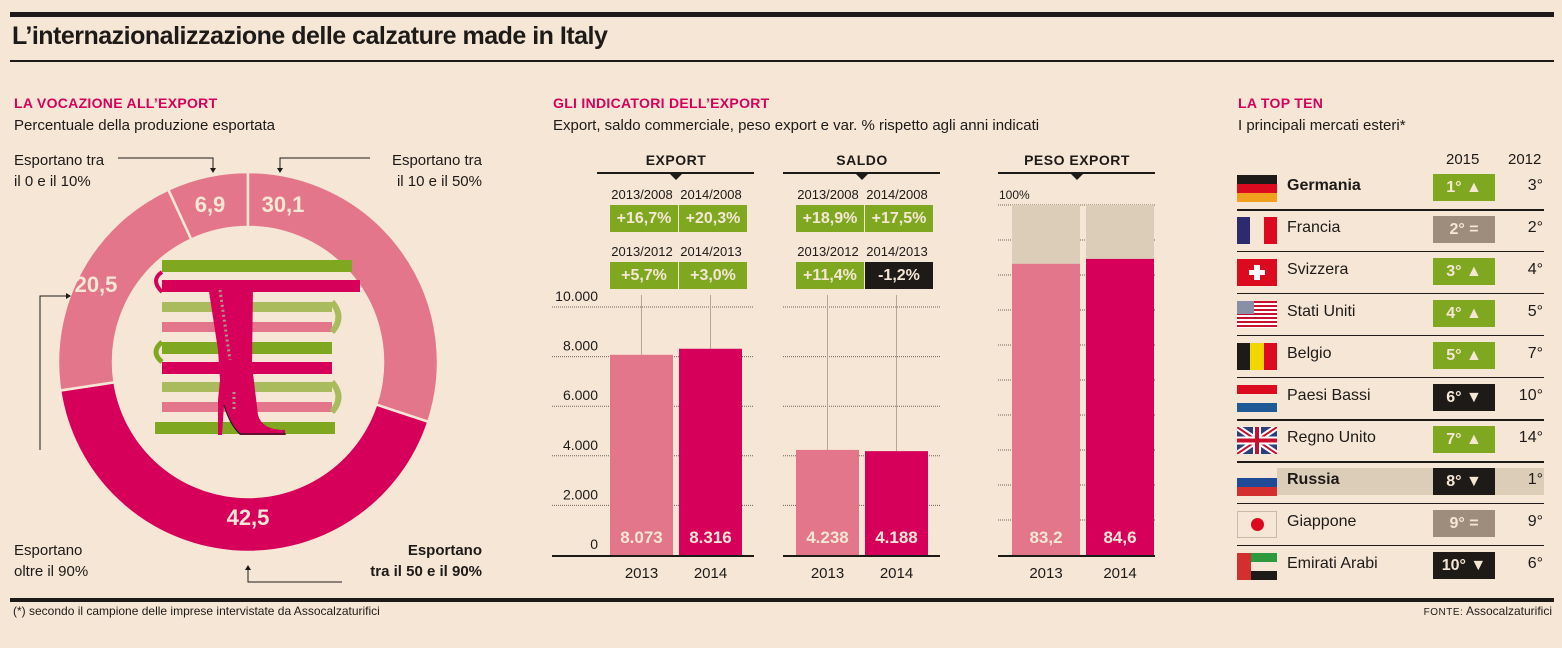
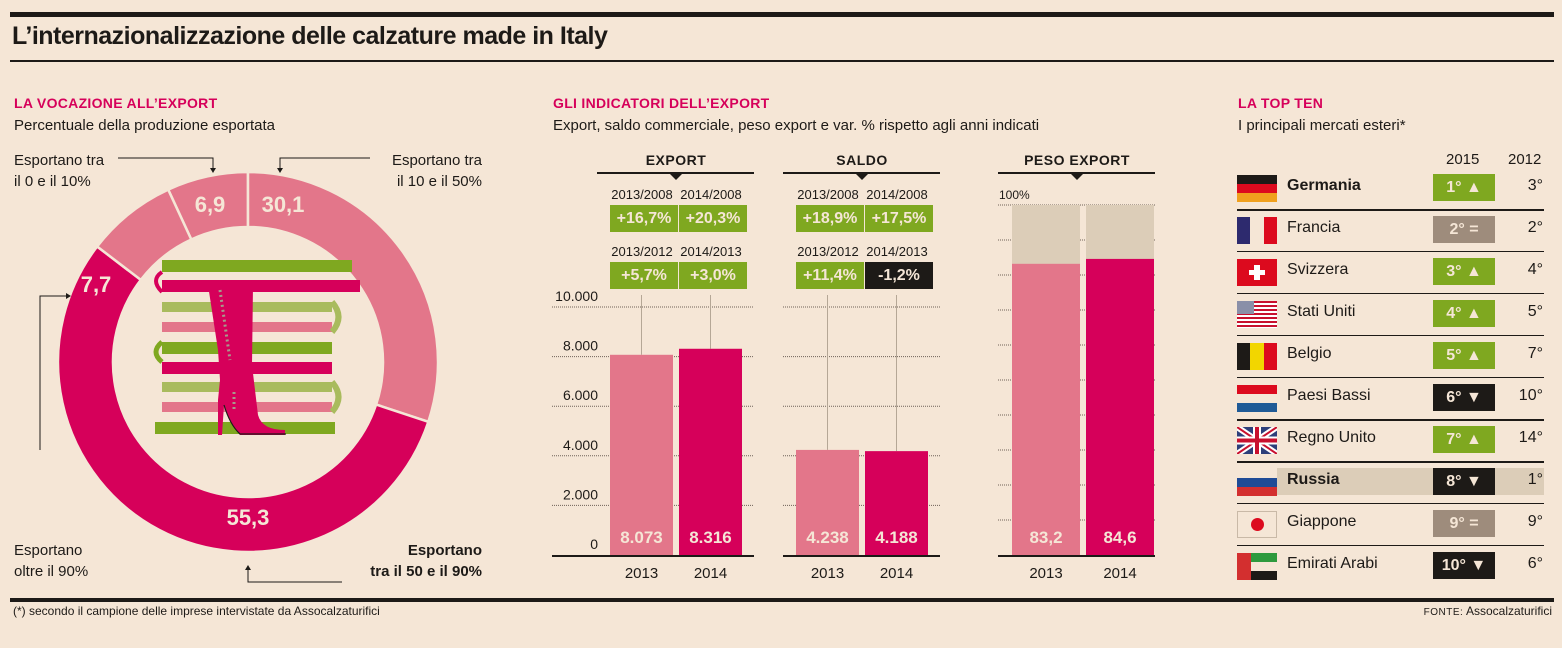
Percentuale della produzione esportata/Esportano tra il 50 e il 90%: 42,5 -> 55,3
Percentuale della produzione esportata/Esportano oltre il 90%: 20,5 -> 7,7
